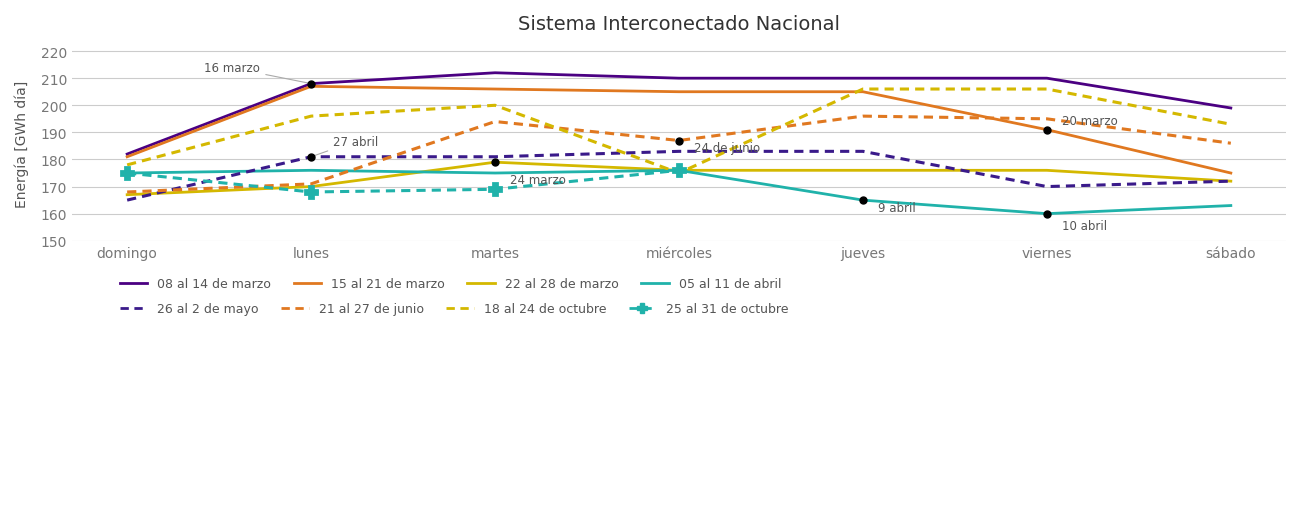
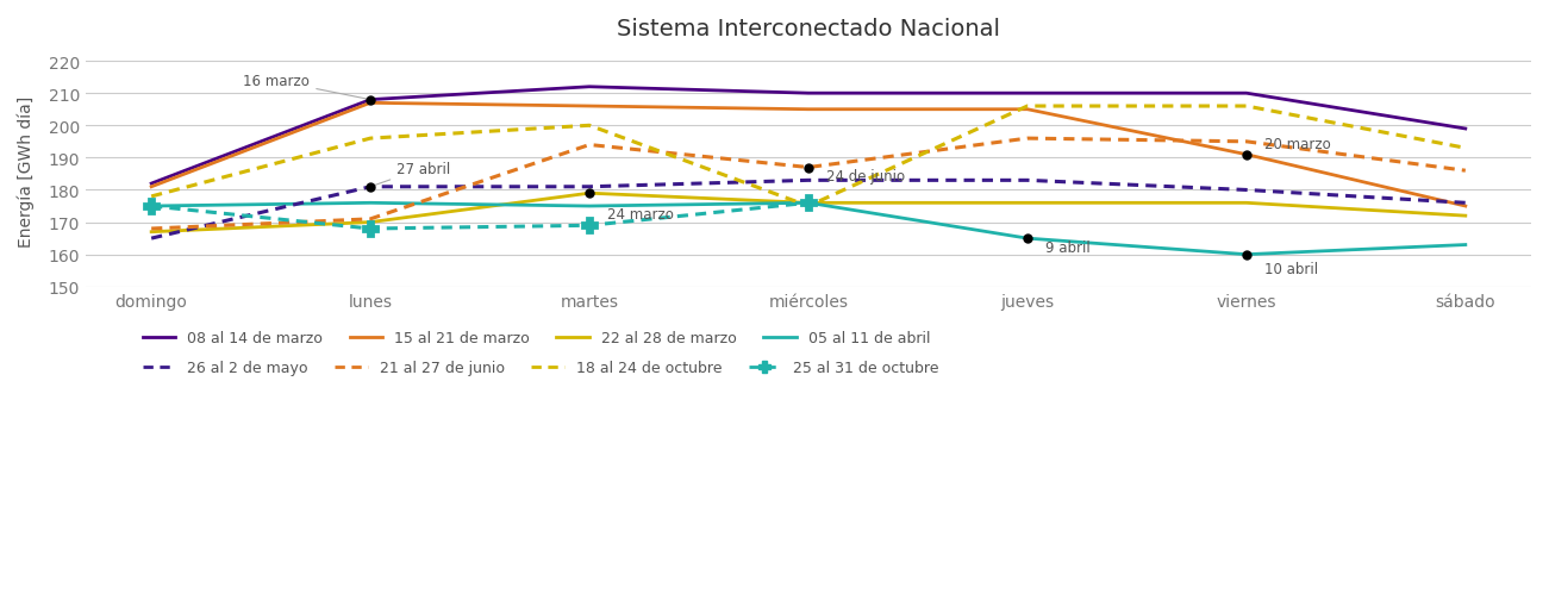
26 al 2 de mayo/viernes: 170 -> 180
26 al 2 de mayo/sábado: 172 -> 176
